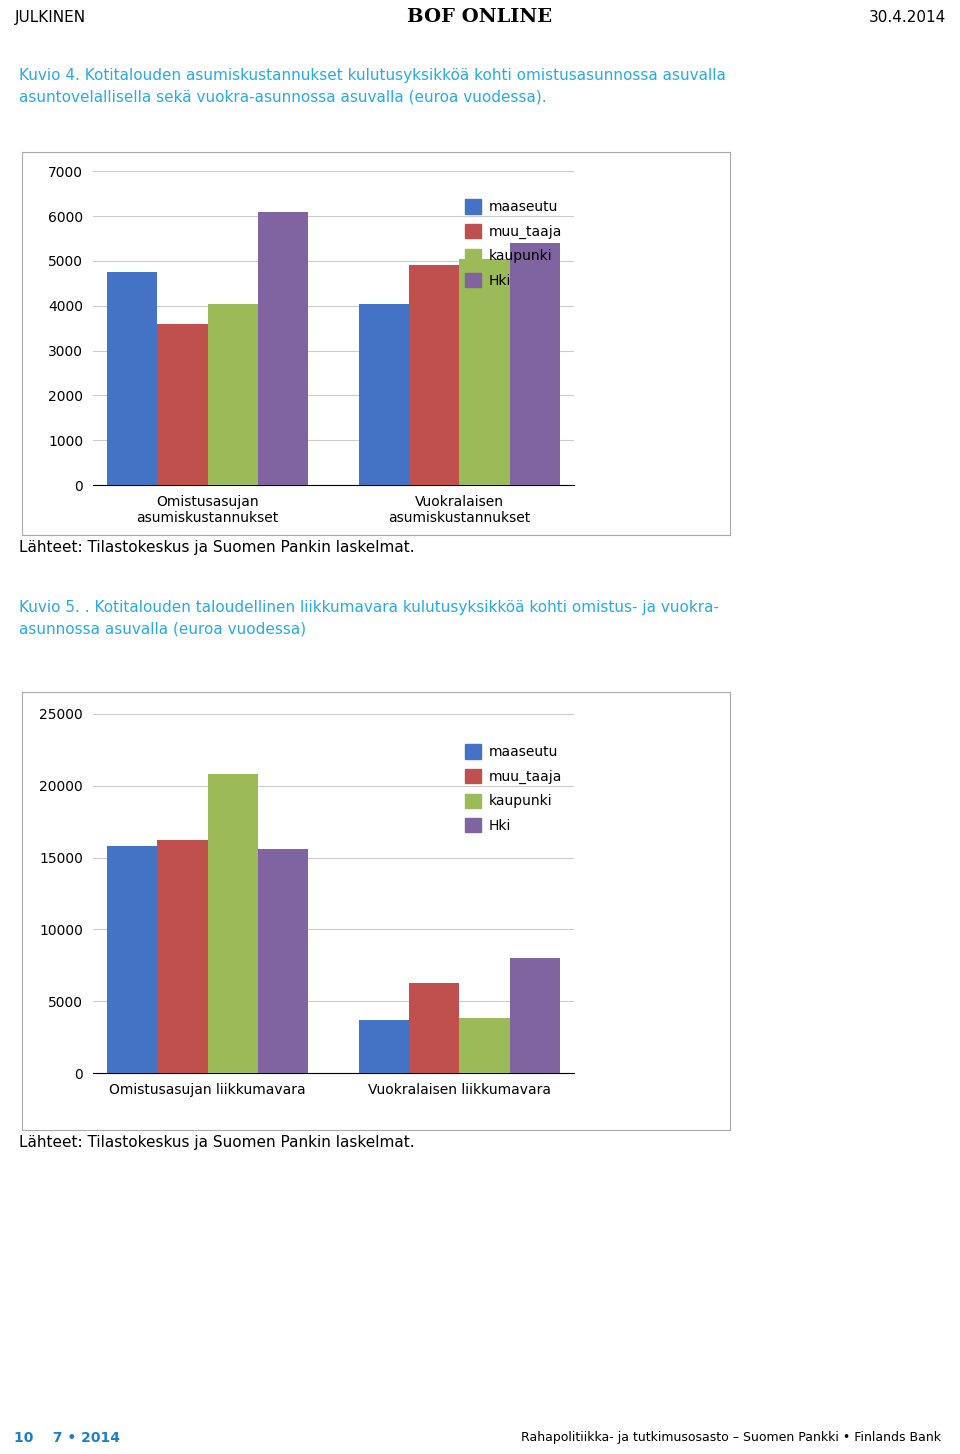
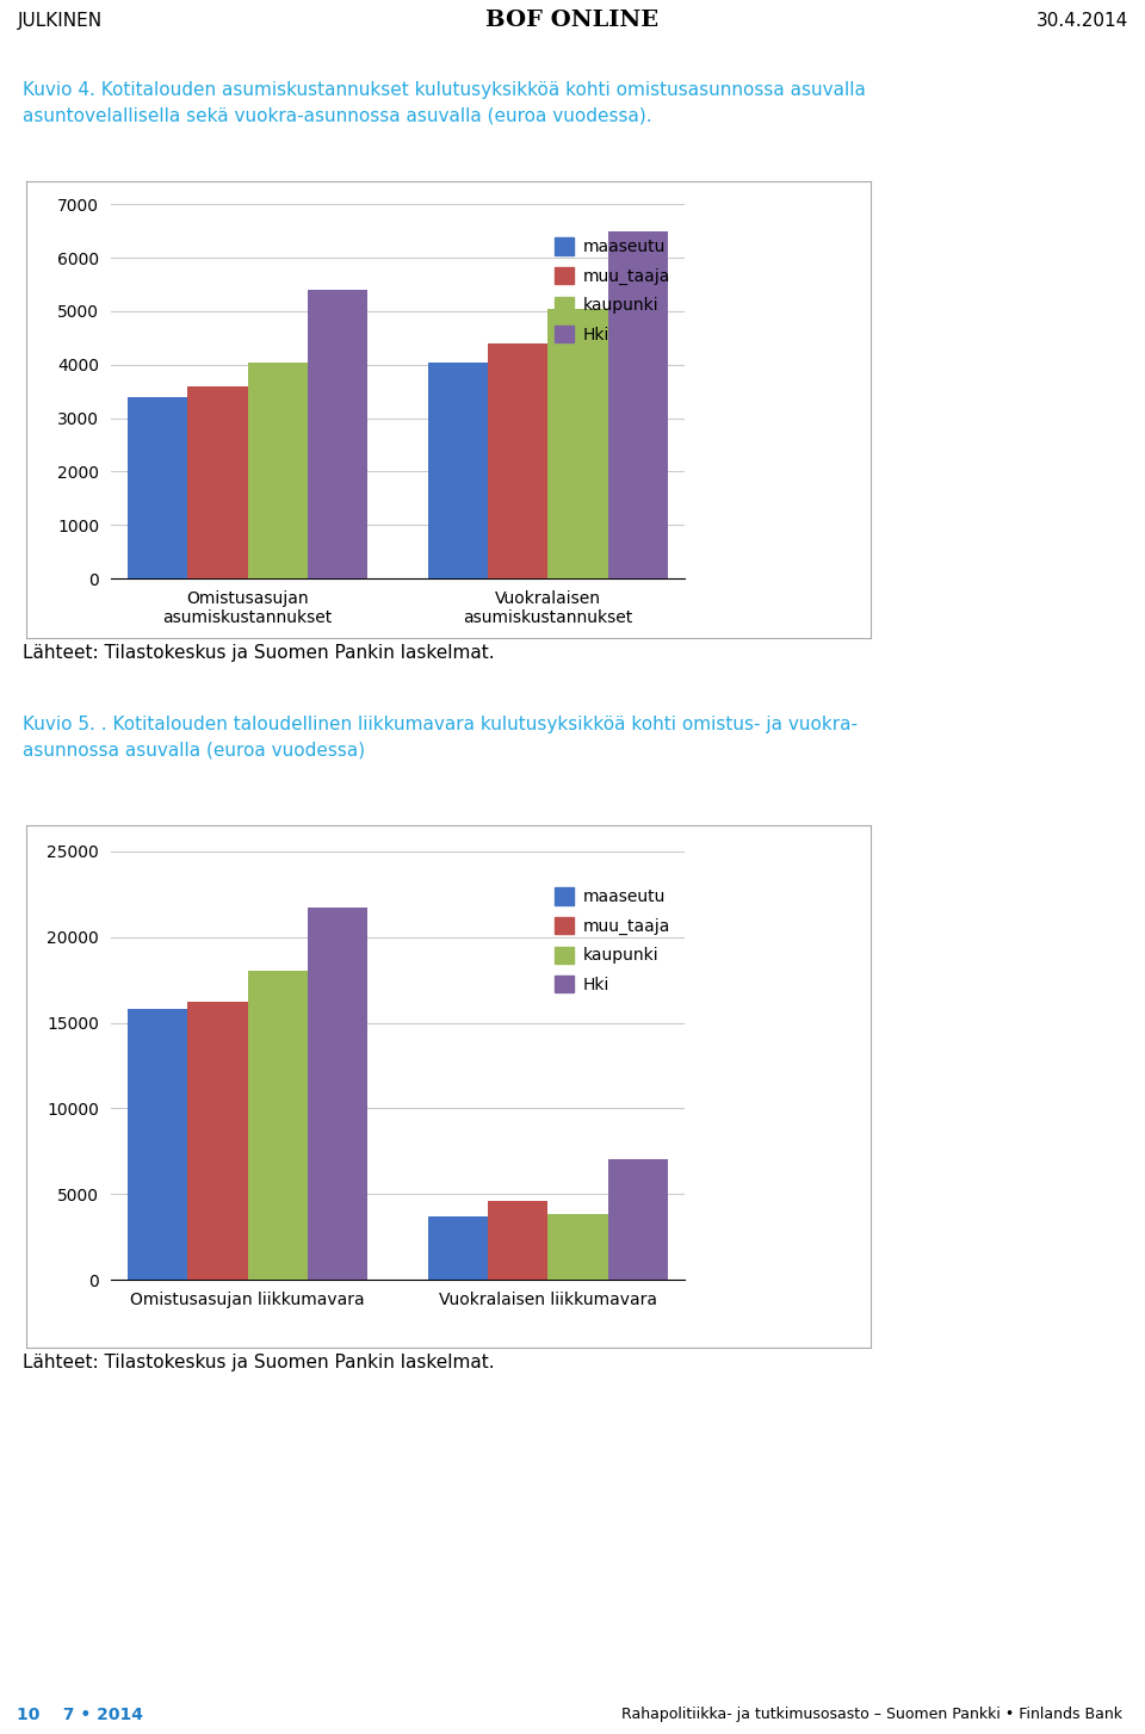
maaseutu/Omistusasujan asumiskustannukset: 4750 -> 3400
Hki/Omistusasujan asumiskustannukset: 6100 -> 5400
muu_taaja/Vuokralaisen asumiskustannukset: 4900 -> 4400
Hki/Vuokralaisen asumiskustannukset: 5400 -> 6500
kaupunki/Omistusasujan liikkumavara: 20800 -> 18000
Hki/Omistusasujan liikkumavara: 15600 -> 21700
muu_taaja/Vuokralaisen liikkumavara: 6300 -> 4600
Hki/Vuokralaisen liikkumavara: 8000 -> 7000
